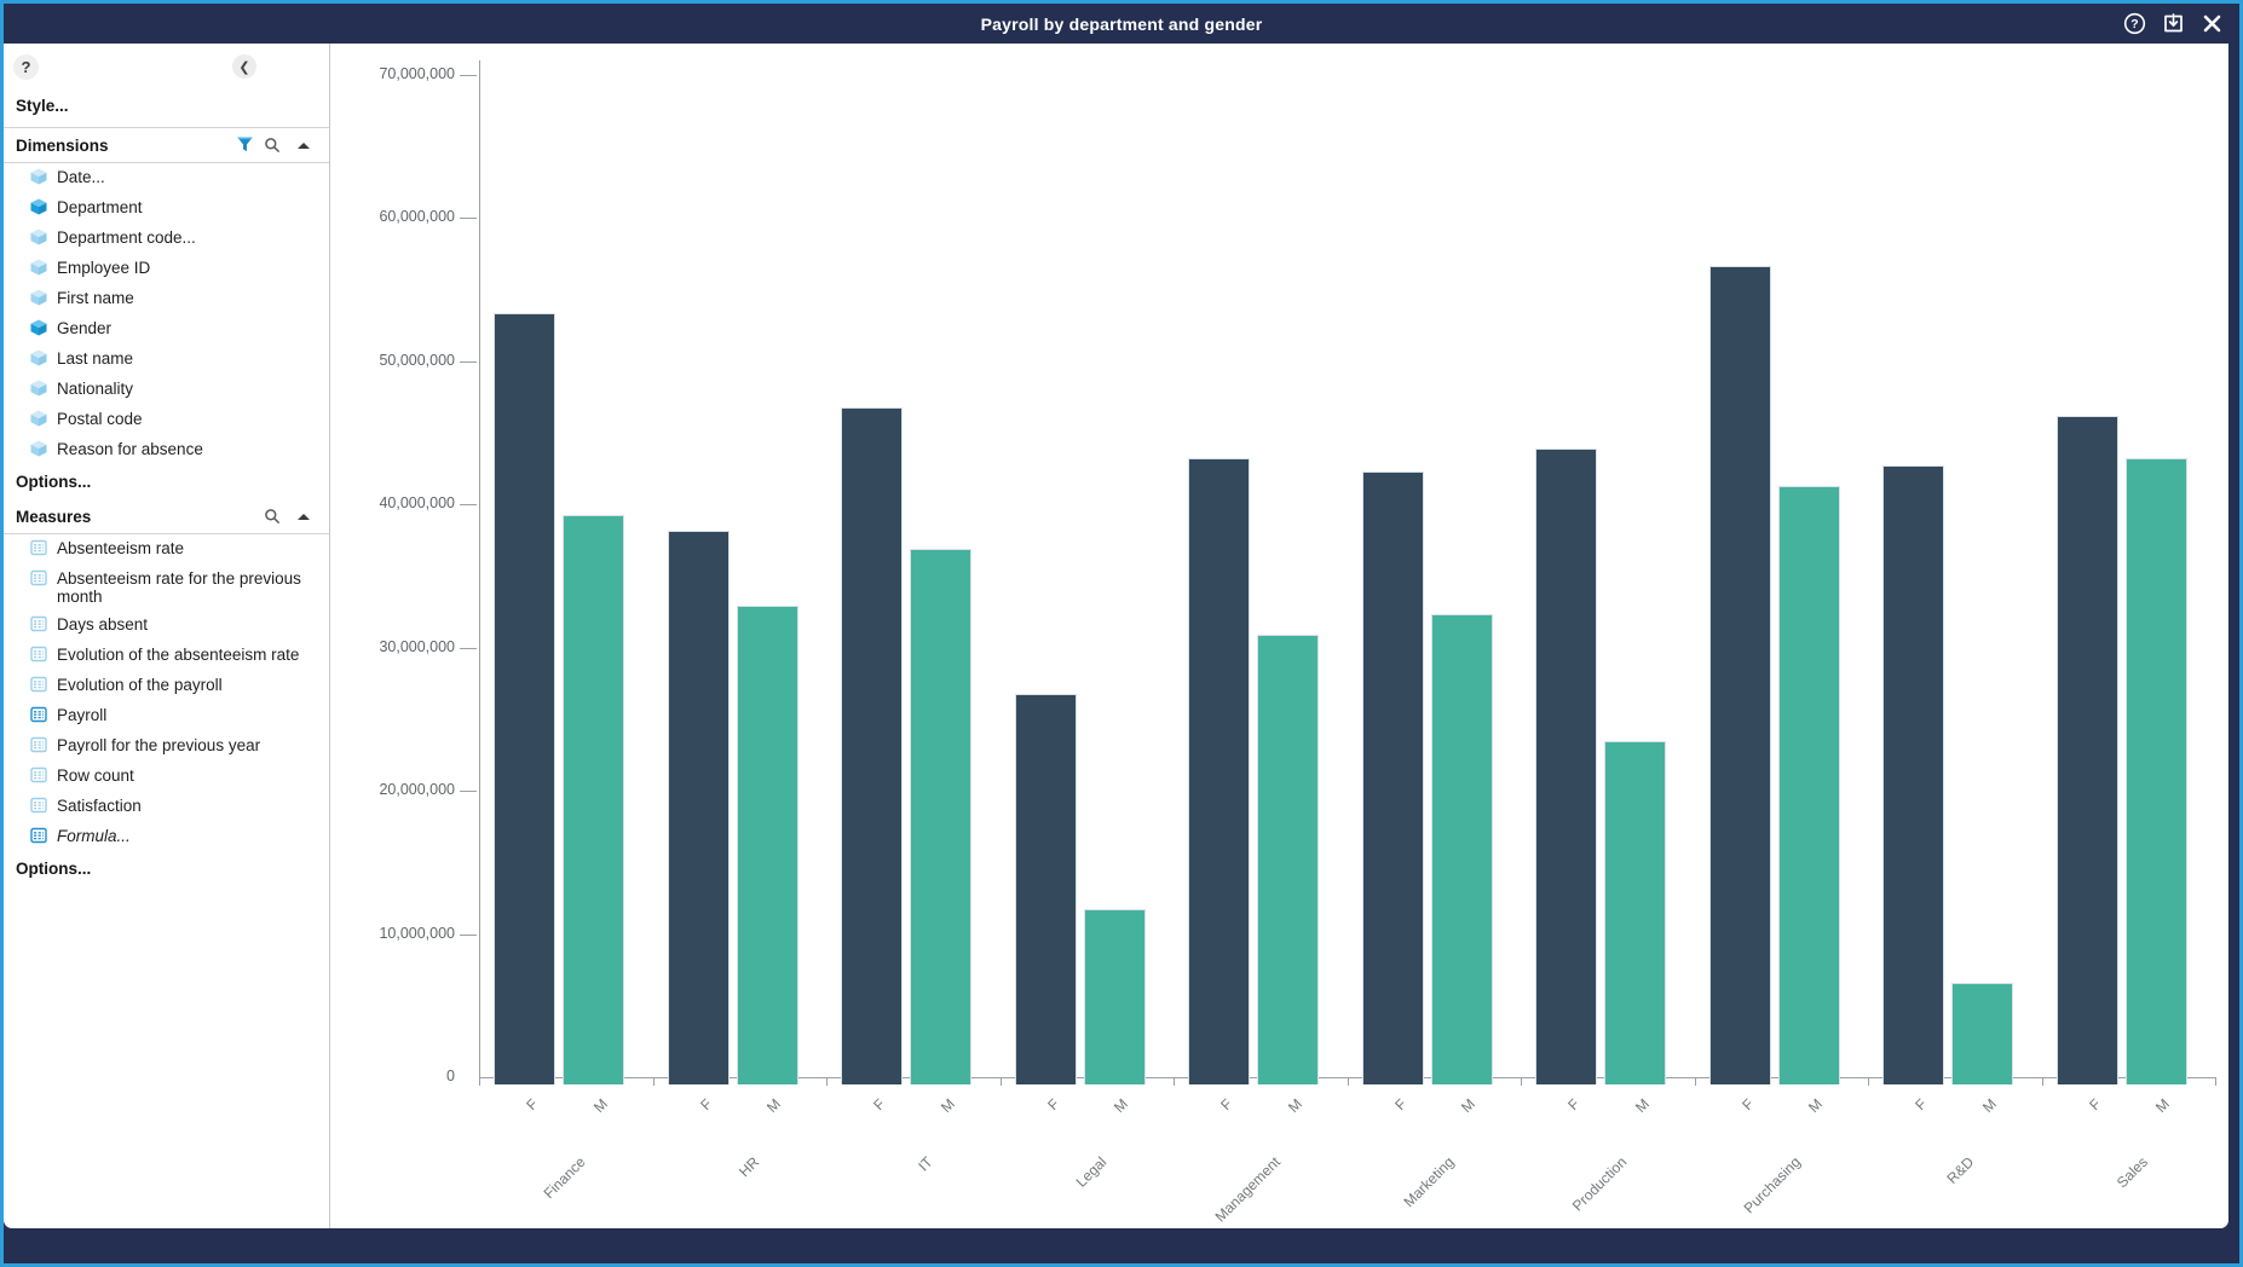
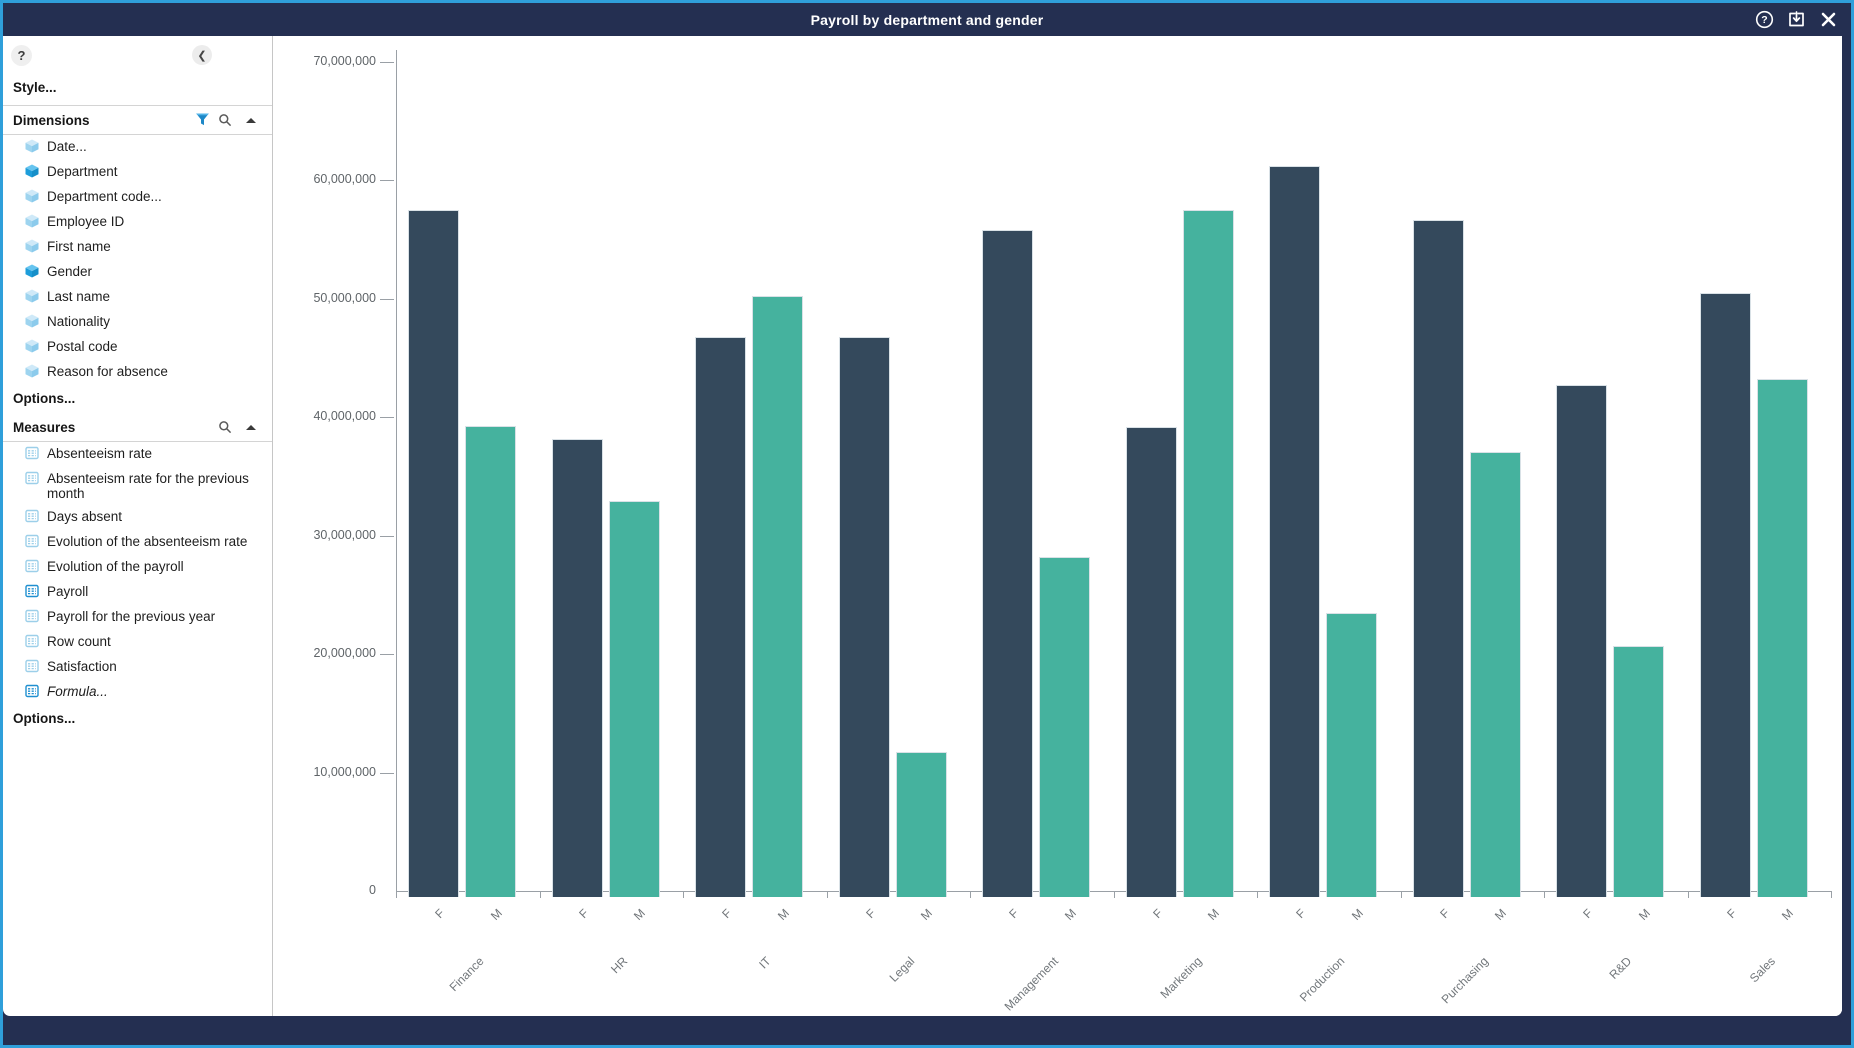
F/Finance: 53400000 -> 57500000
M/IT: 36900000 -> 50200000
F/Legal: 26800000 -> 46800000
F/Management: 43200000 -> 55800000
M/Management: 30900000 -> 28200000
F/Marketing: 42300000 -> 39200000
M/Marketing: 32300000 -> 57500000
F/Production: 43900000 -> 61200000
M/Purchasing: 41300000 -> 37100000
M/R&D: 6600000 -> 20700000
F/Sales: 46200000 -> 50500000
